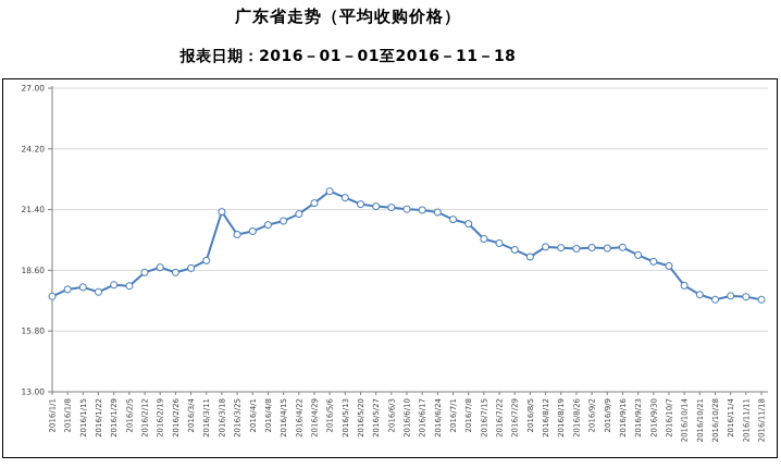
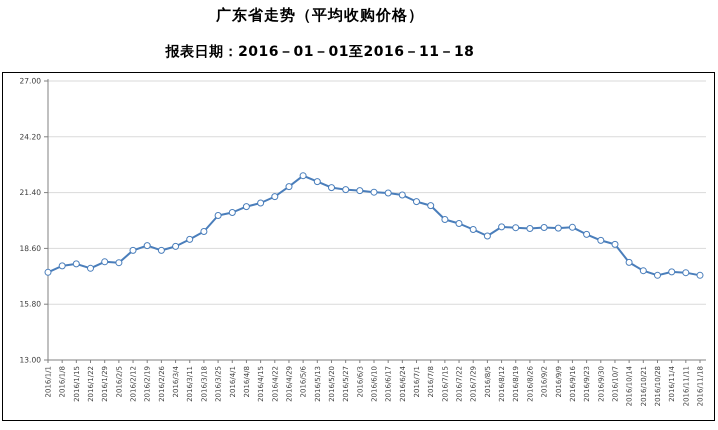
2016/3/18: 21.3 -> 19.4
